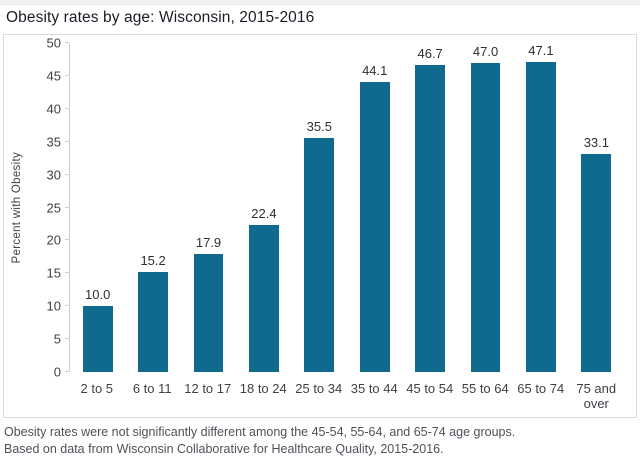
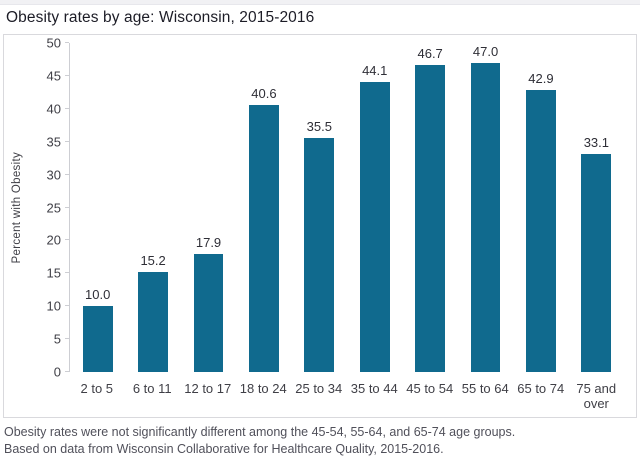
18 to 24: 22.4 -> 40.6
65 to 74: 47.1 -> 42.9
